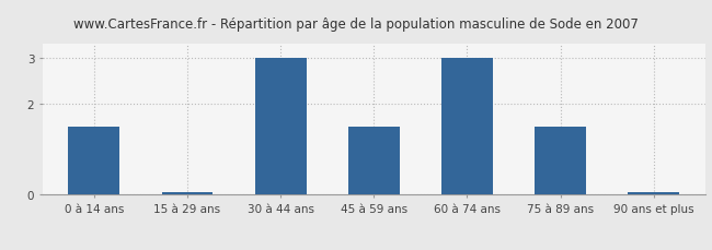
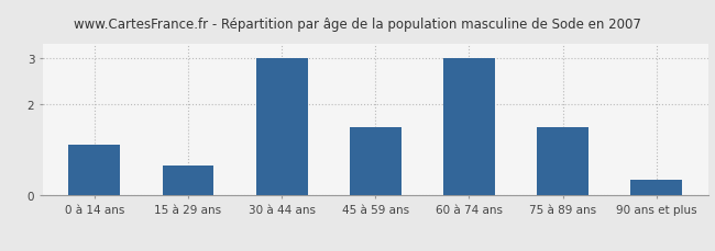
0 à 14 ans: 1.50 -> 1.10
15 à 29 ans: 0.05 -> 0.65
90 ans et plus: 0.05 -> 0.35
